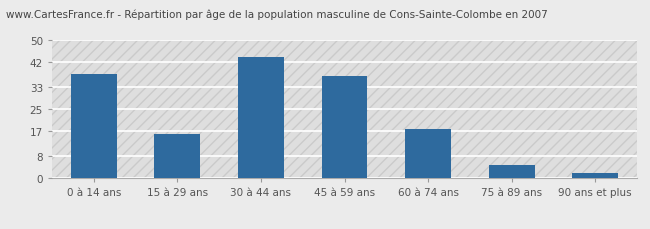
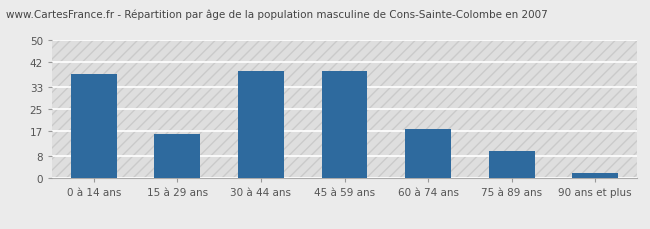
30 à 44 ans: 44 -> 39
45 à 59 ans: 37 -> 39
75 à 89 ans: 5 -> 10
